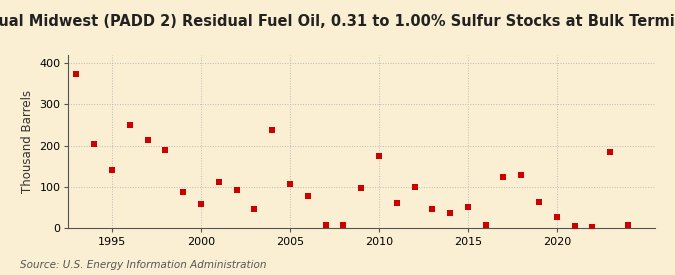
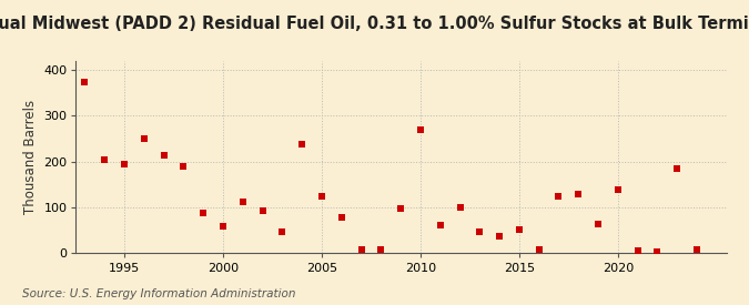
1995: 142 -> 195
2005: 107 -> 125
2010: 174 -> 270
2020: 27 -> 140
